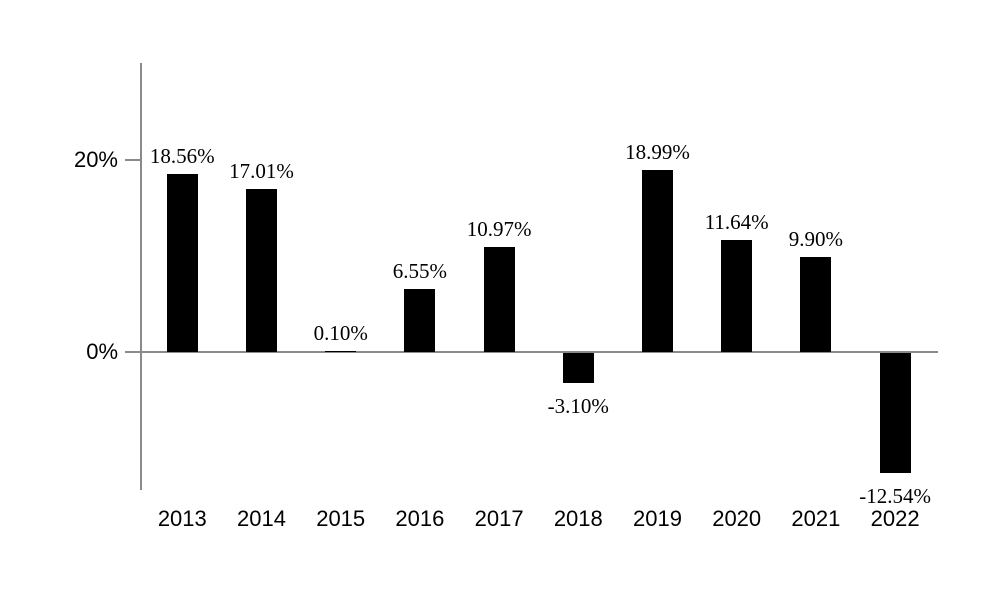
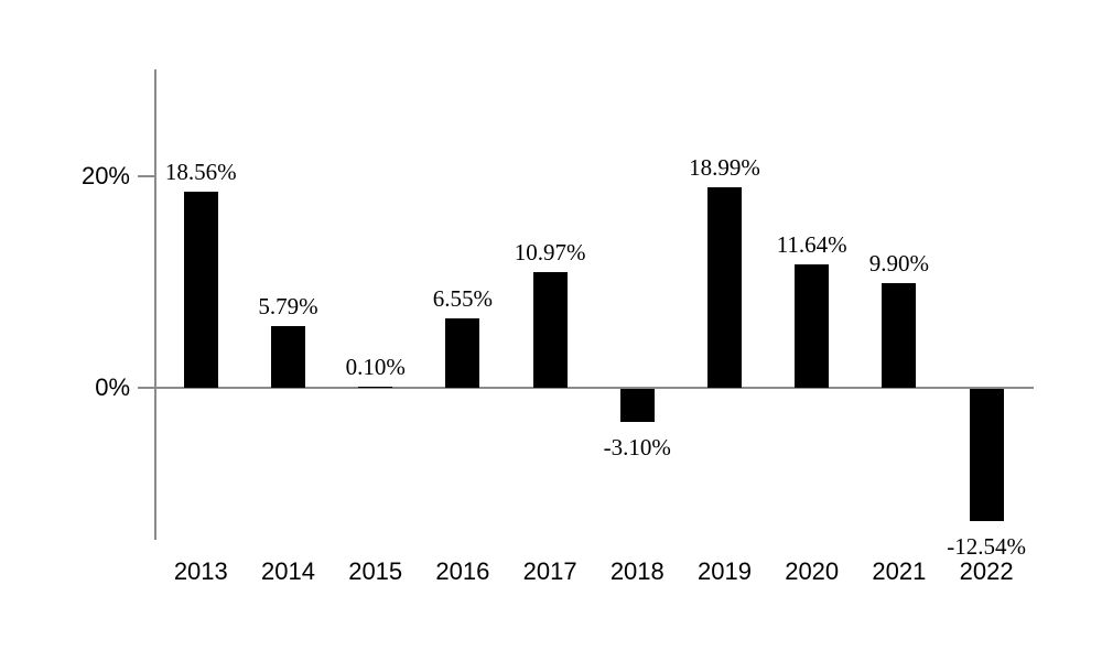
2014: 17.01% -> 5.79%
